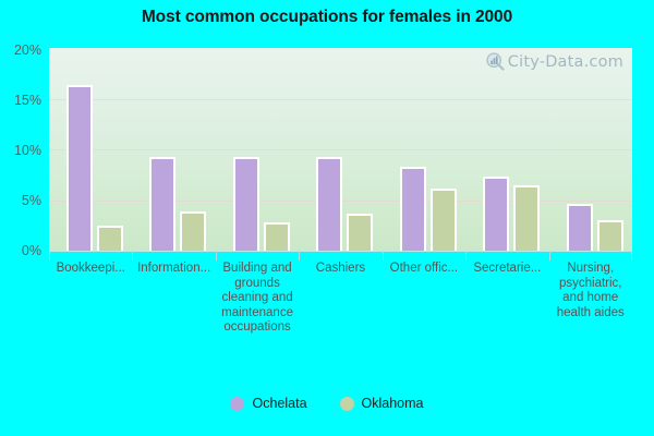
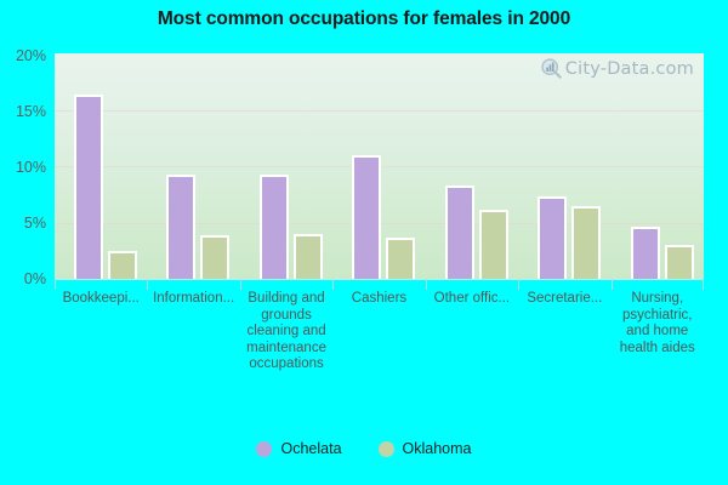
Oklahoma/Building and grounds cleaning and maintenance occupations: 3% -> 4%
Ochelata/Cashiers: 9% -> 11%
